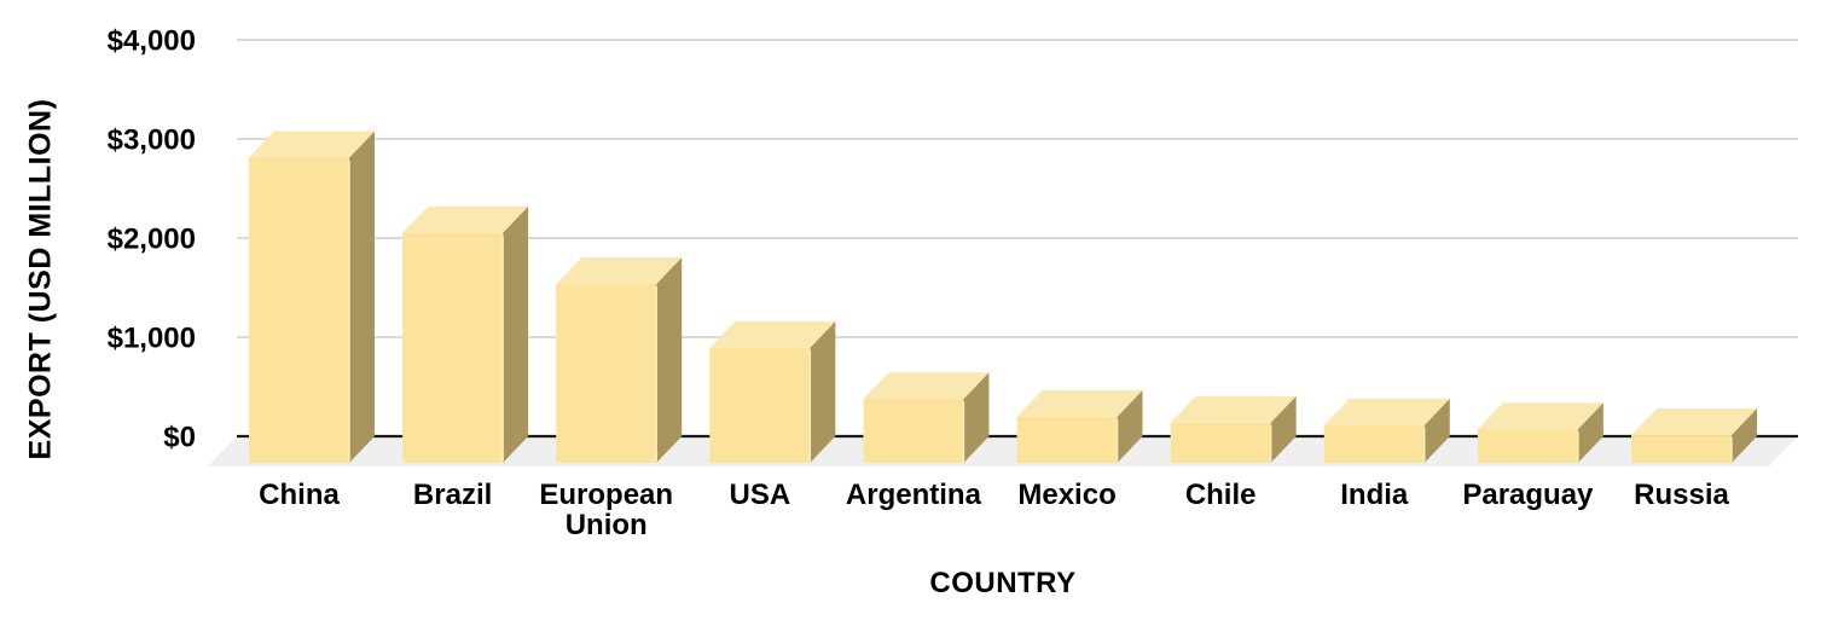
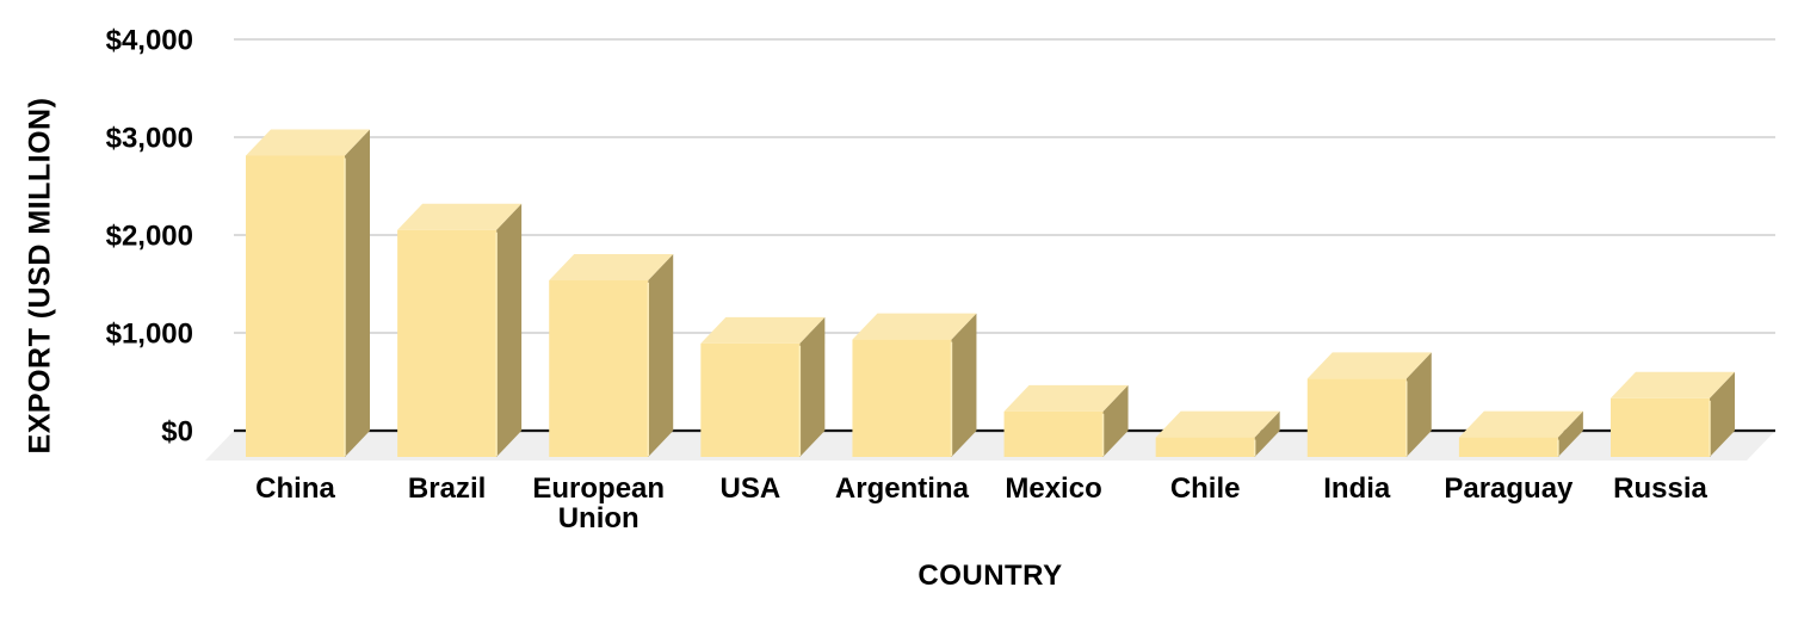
Argentina: $600 -> $1200
Chile: $400 -> $200
India: $400 -> $800
Paraguay: $300 -> $200
Russia: $300 -> $600
